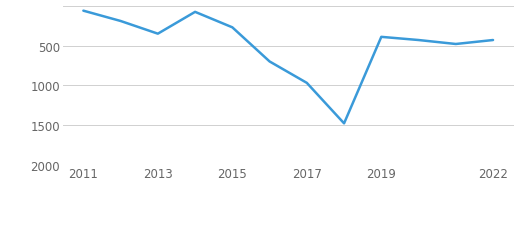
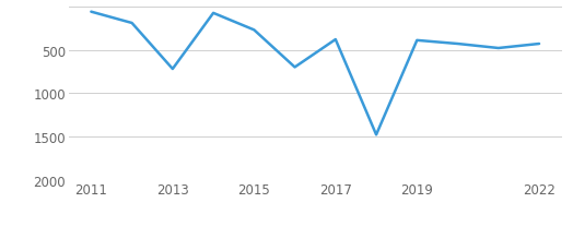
2013: 350 -> 720
2017: 970 -> 380
